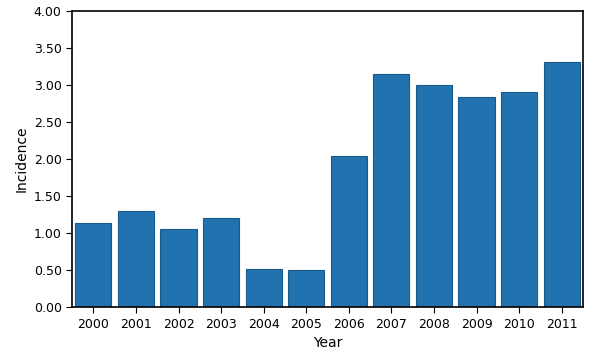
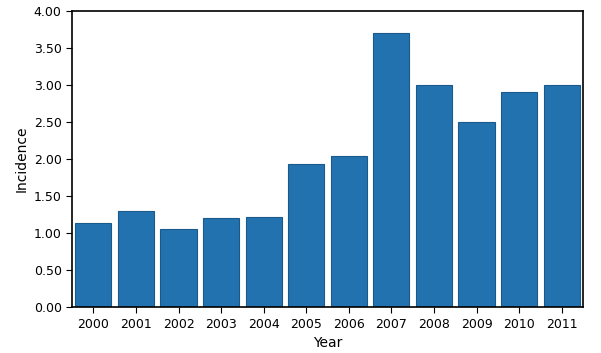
2004: 0.52 -> 1.22
2005: 0.50 -> 1.93
2007: 3.14 -> 3.70
2009: 2.84 -> 2.50
2011: 3.30 -> 3.00
